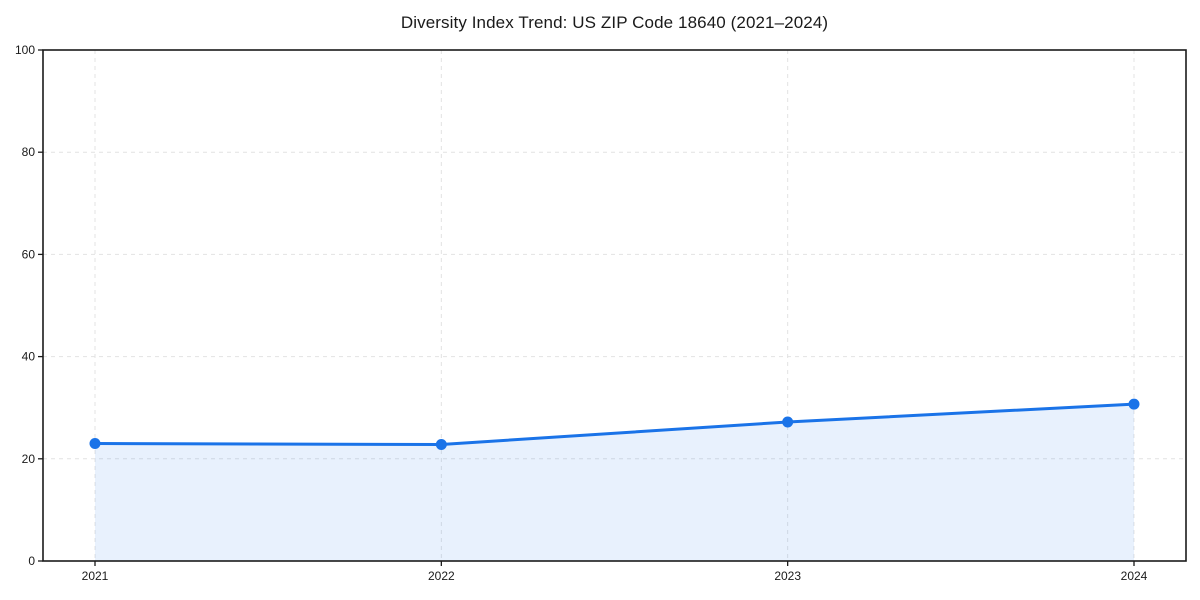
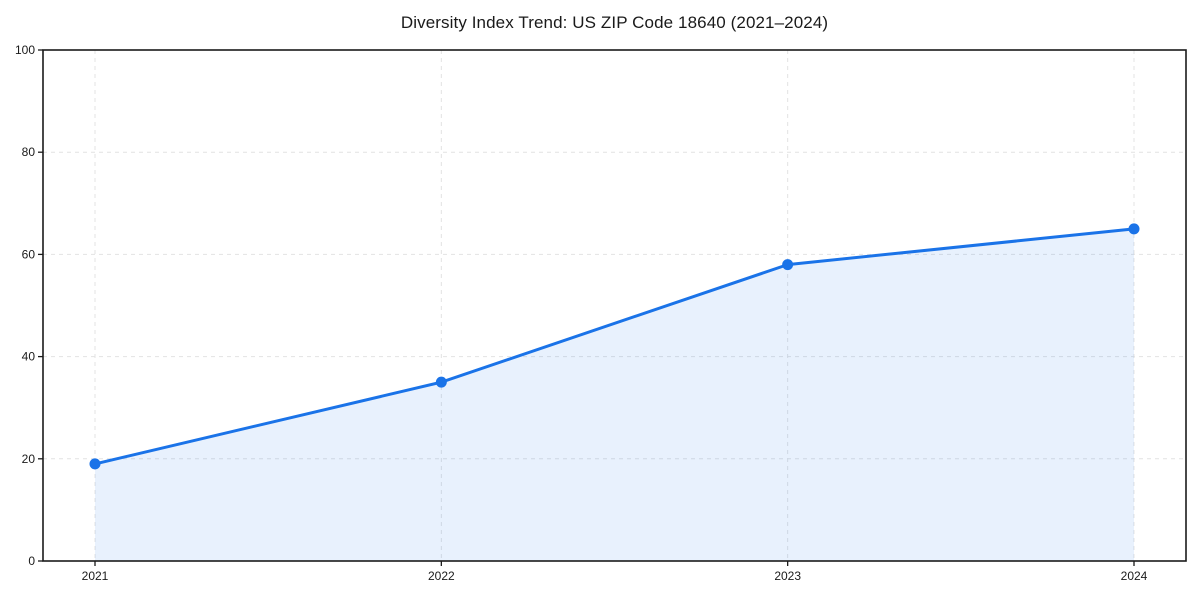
2021: 23 -> 19
2022: 23 -> 35
2023: 27 -> 58
2024: 31 -> 65
